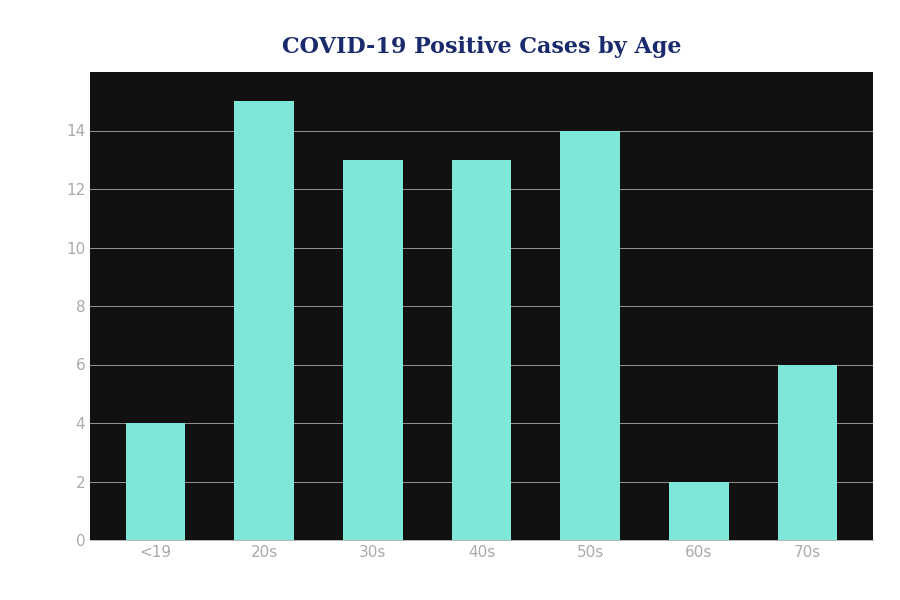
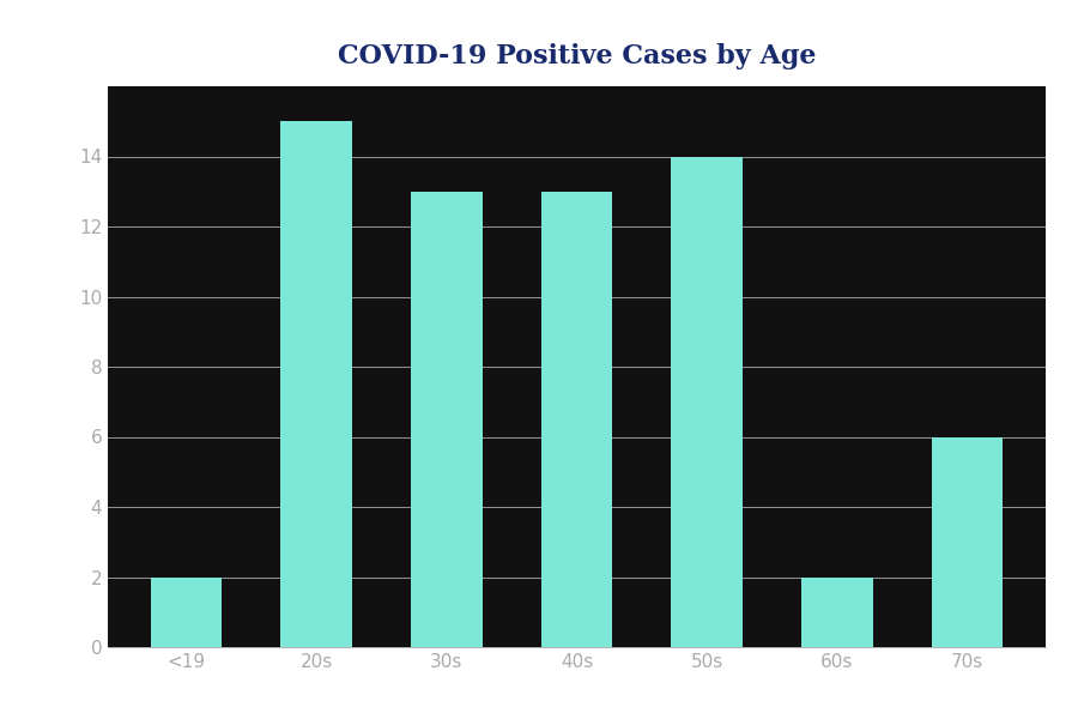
<19: 4 -> 2
